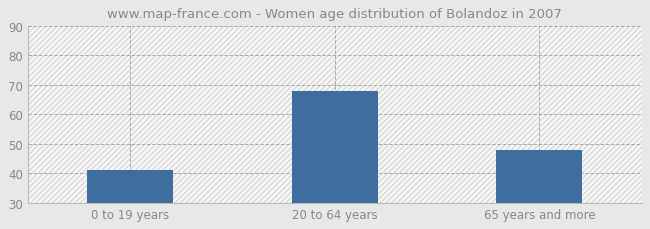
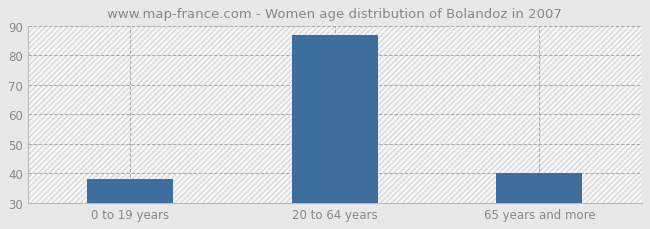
0 to 19 years: 41 -> 38
20 to 64 years: 68 -> 87
65 years and more: 48 -> 40
